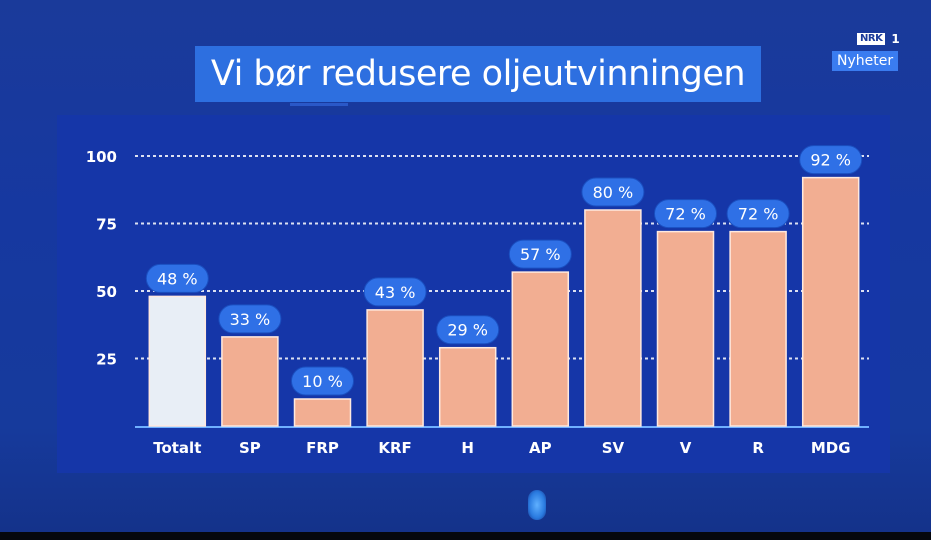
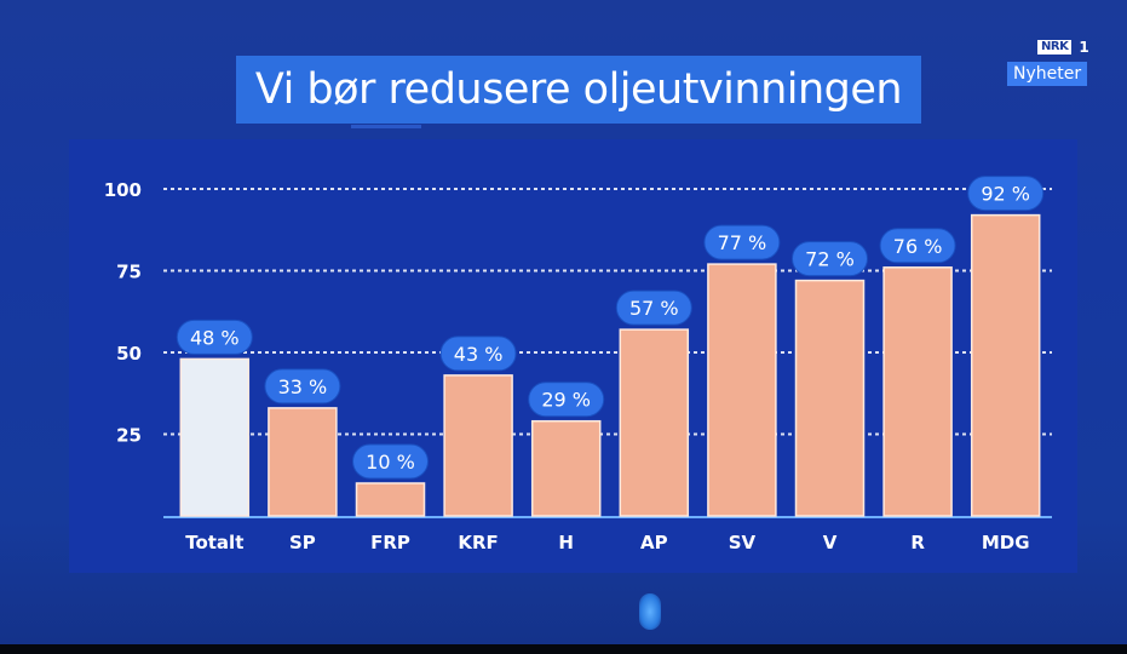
SV: 80 -> 77
R: 72 -> 76
